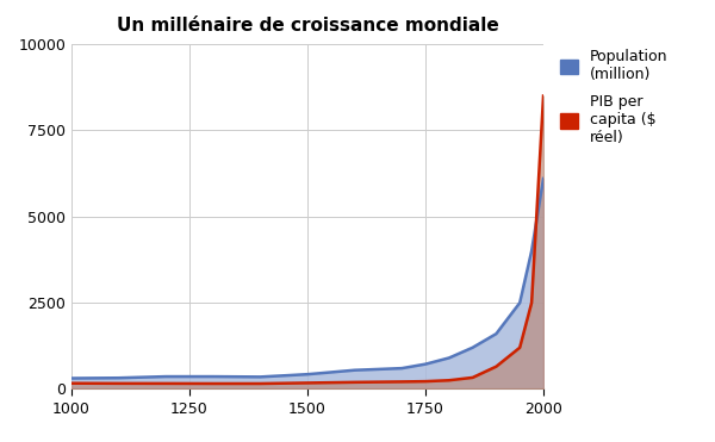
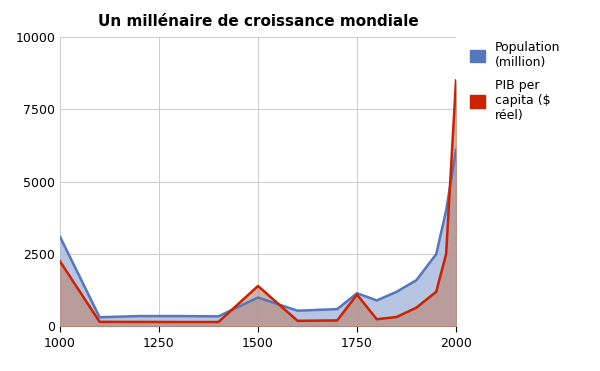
Population (million)/1000: 310 -> 3100
PIB per capita ($ réel)/1000: 160 -> 2250
Population (million)/1500: 420 -> 1000
PIB per capita ($ réel)/1500: 180 -> 1400
Population (million)/1750: 720 -> 1150
PIB per capita ($ réel)/1750: 220 -> 1100
